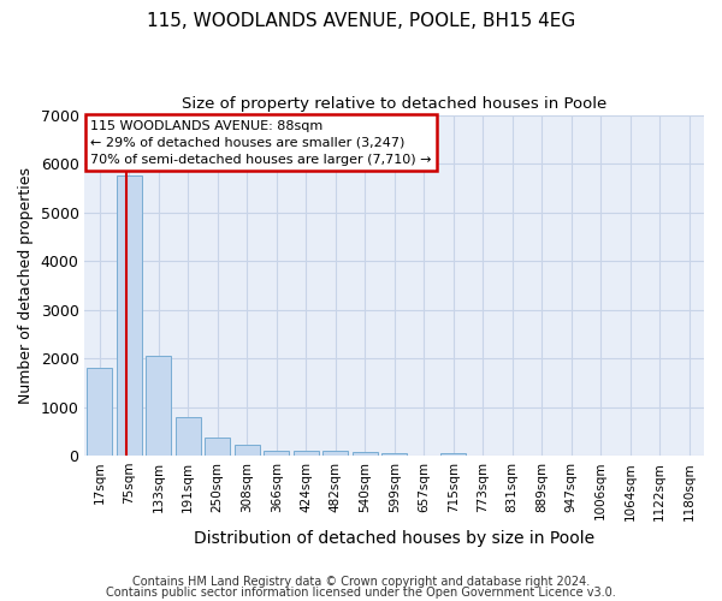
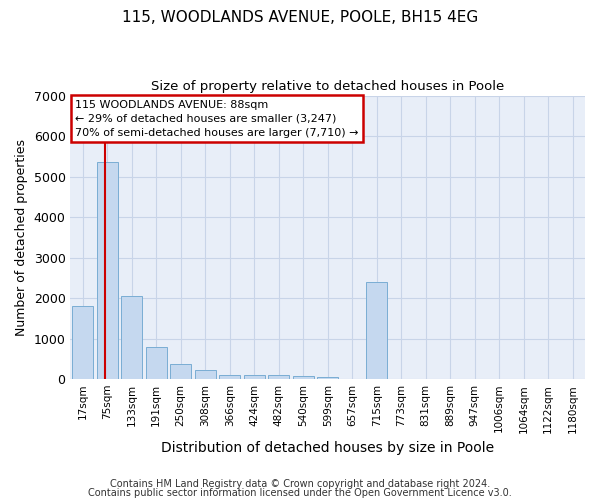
75sqm: 5750 -> 5350
715sqm: 60 -> 2400
